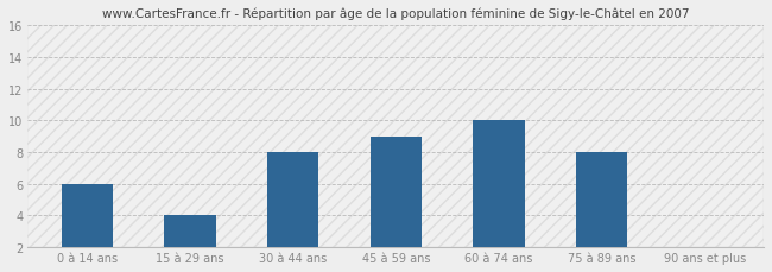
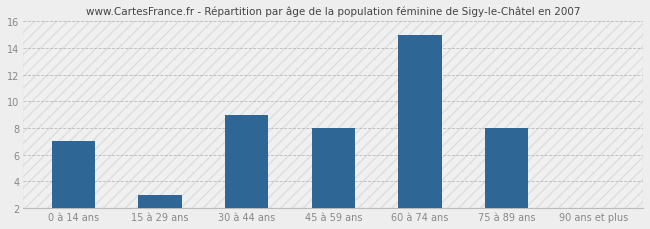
0 à 14 ans: 6 -> 7
15 à 29 ans: 4 -> 3
30 à 44 ans: 8 -> 9
45 à 59 ans: 9 -> 8
60 à 74 ans: 10 -> 15
